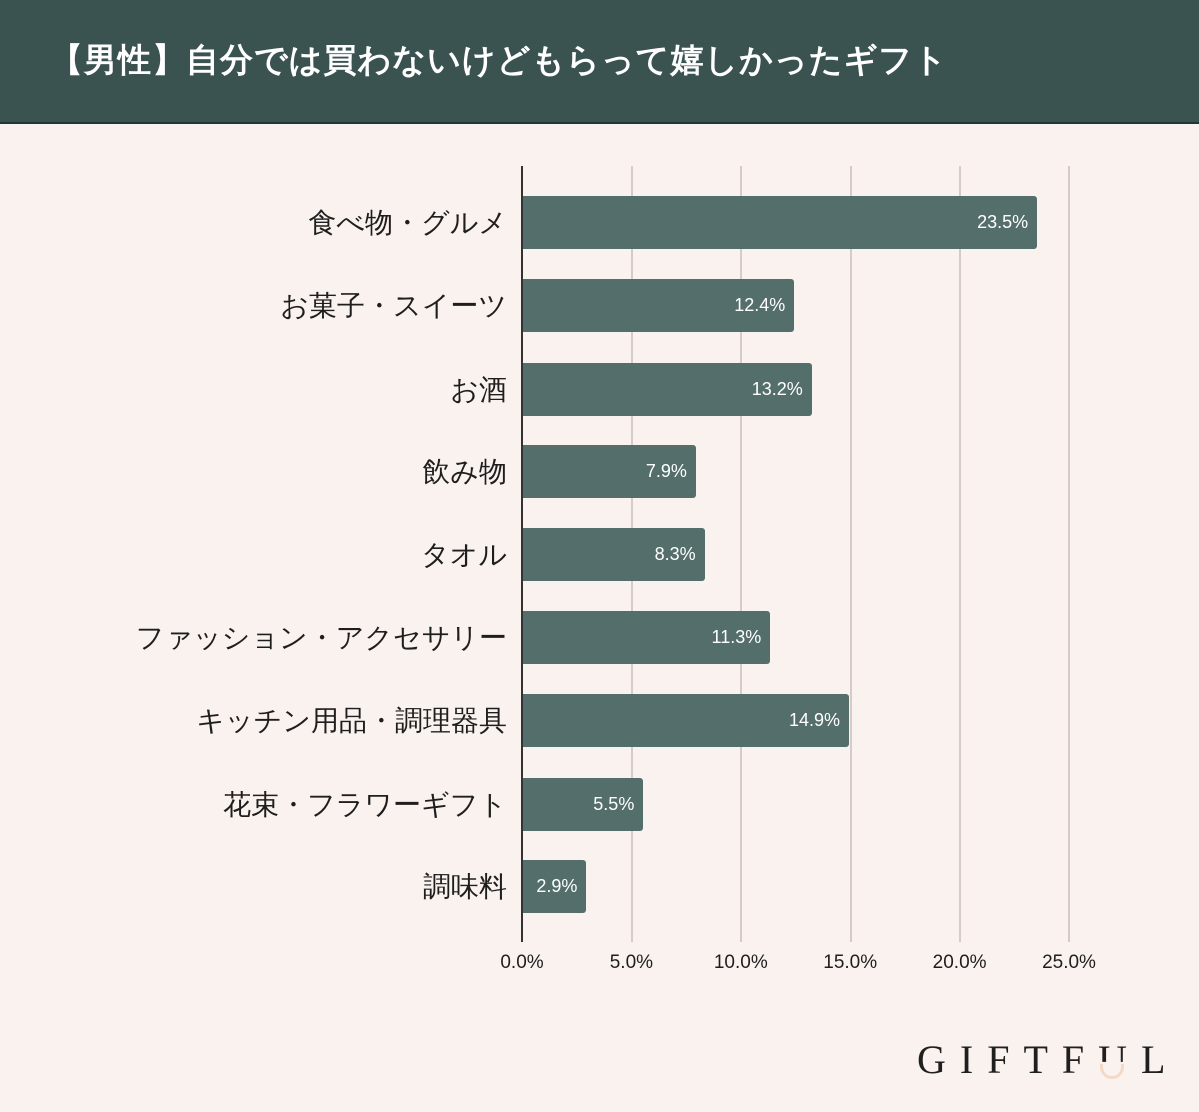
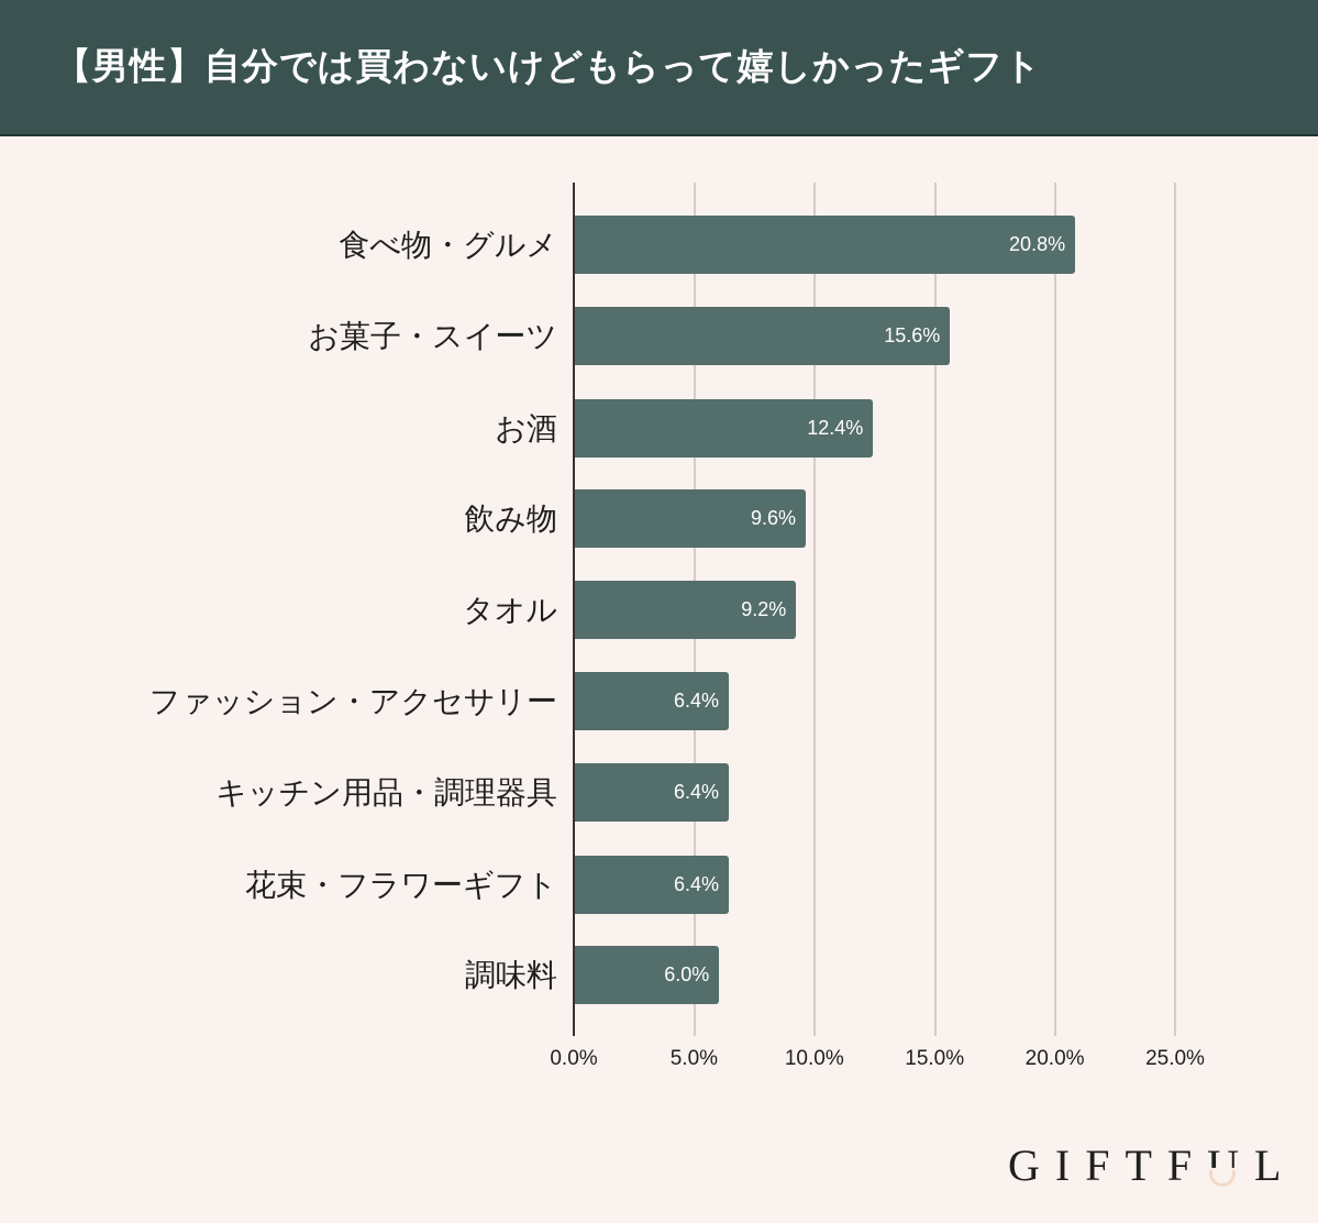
食べ物・グルメ: 23.5% -> 20.8%
お菓子・スイーツ: 12.4% -> 15.6%
お酒: 13.2% -> 12.4%
飲み物: 7.9% -> 9.6%
タオル: 8.3% -> 9.2%
ファッション・アクセサリー: 11.3% -> 6.4%
キッチン用品・調理器具: 14.9% -> 6.4%
花束・フラワーギフト: 5.5% -> 6.4%
調味料: 2.9% -> 6.0%
